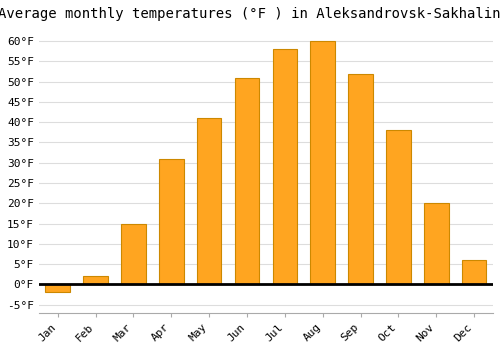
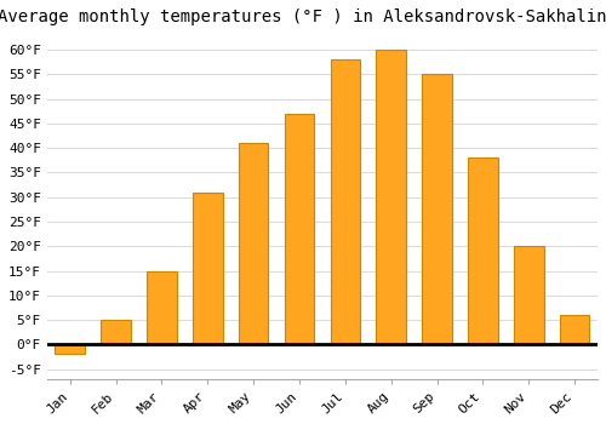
Feb: 2°F -> 5°F
Jun: 51°F -> 47°F
Sep: 52°F -> 55°F
